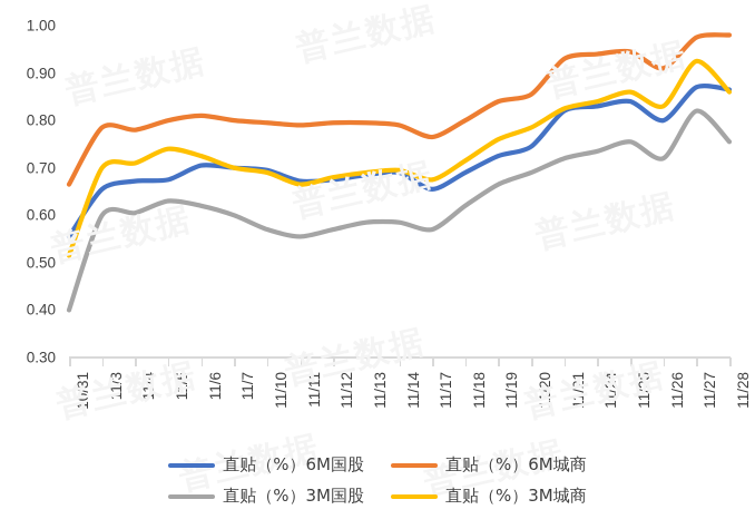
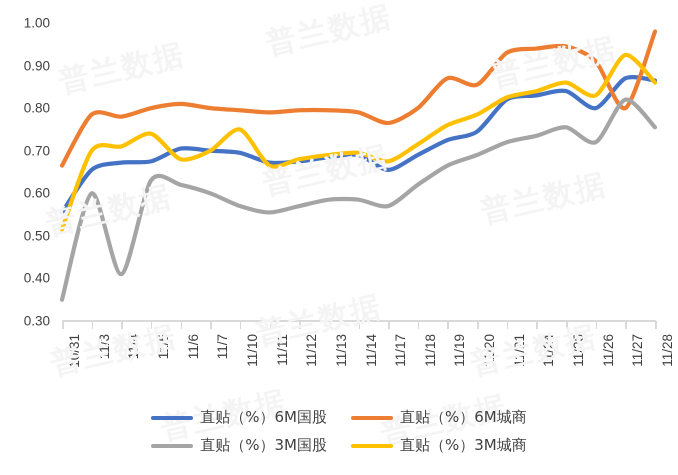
直贴（%）3M国股/10/31: 0.40 -> 0.35
直贴（%）3M国股/11/4: 0.60 -> 0.41
直贴（%）3M城商/11/6: 0.72 -> 0.68
直贴（%）3M城商/11/10: 0.69 -> 0.75
直贴（%）6M城商/11/19: 0.84 -> 0.87
直贴（%）6M城商/11/27: 0.97 -> 0.80
